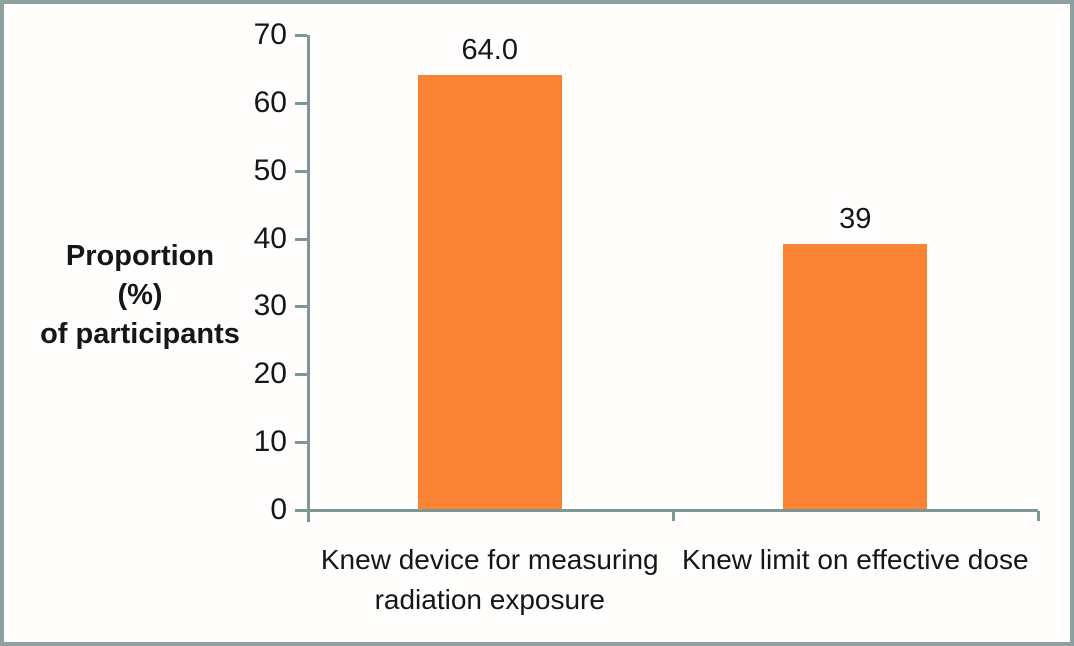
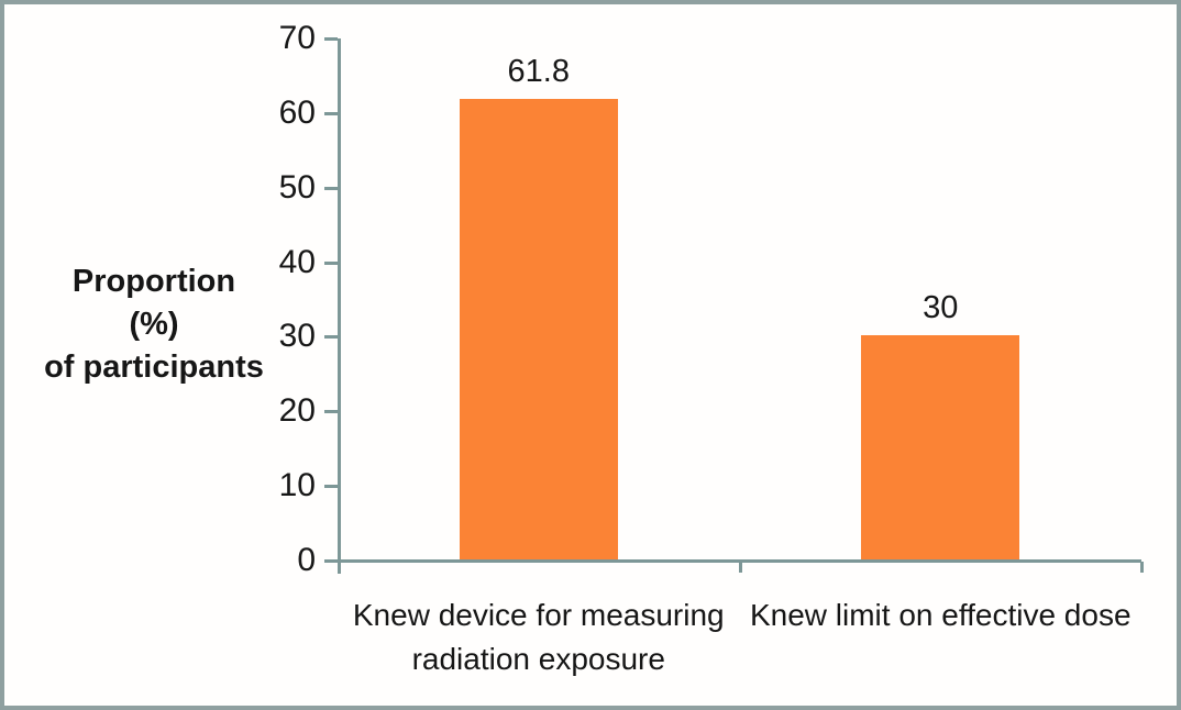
Knew device for measuring radiation exposure: 64.0 -> 61.8
Knew limit on effective dose: 39 -> 30
